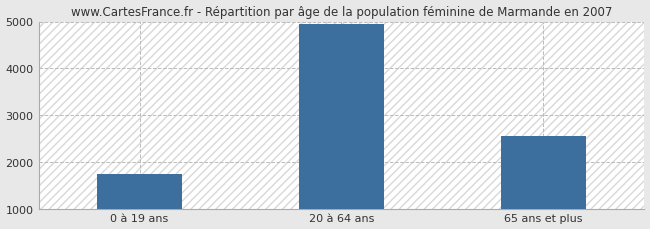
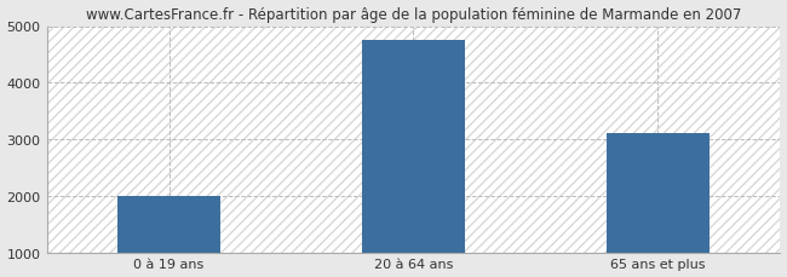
0 à 19 ans: 1750 -> 2000
20 à 64 ans: 4950 -> 4750
65 ans et plus: 2560 -> 3100
